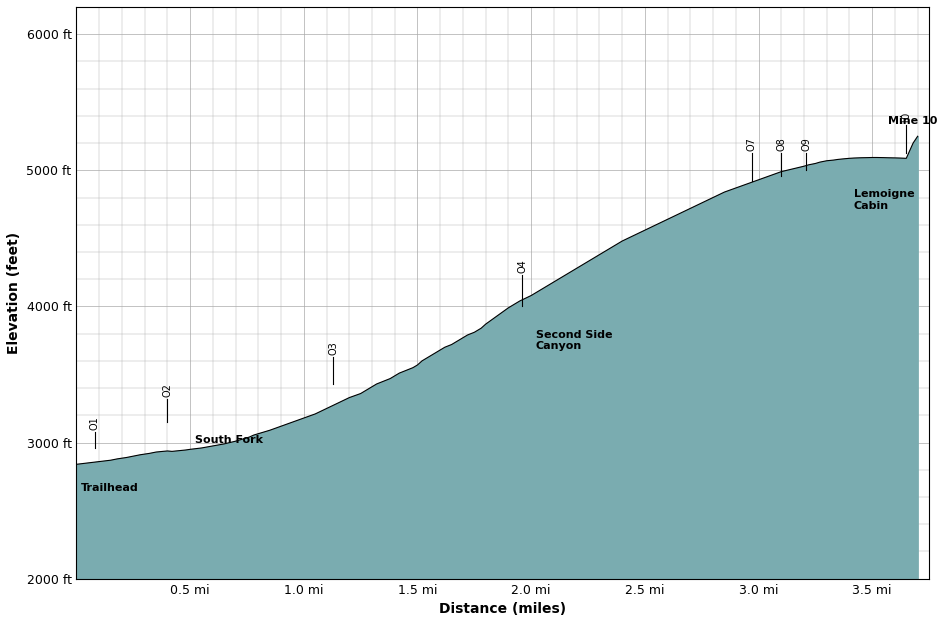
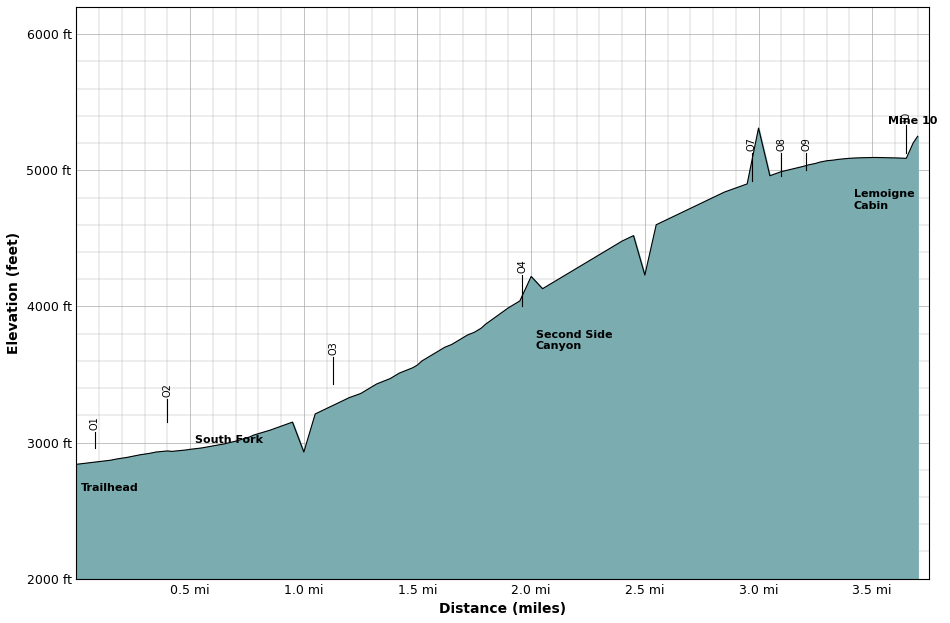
1.0 mi: 3180 ft -> 2930 ft
2.0 mi: 4080 ft -> 4220 ft
2.5 mi: 4560 ft -> 4230 ft
3.0 mi: 4930 ft -> 5310 ft
